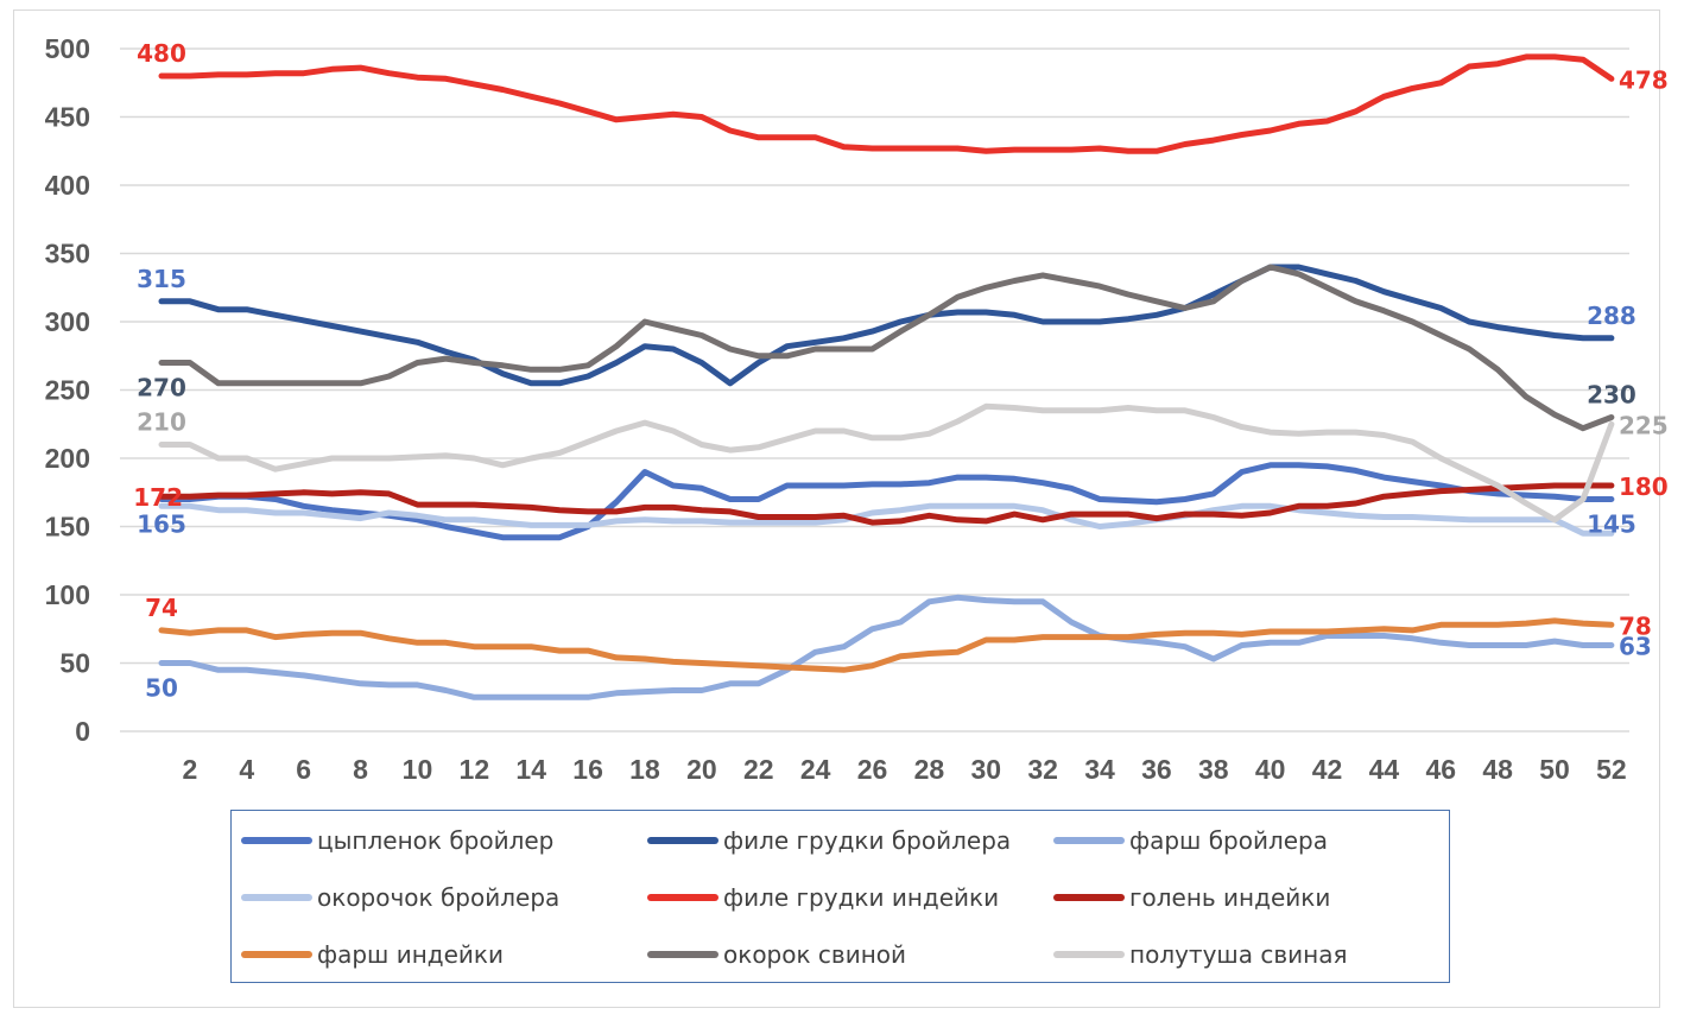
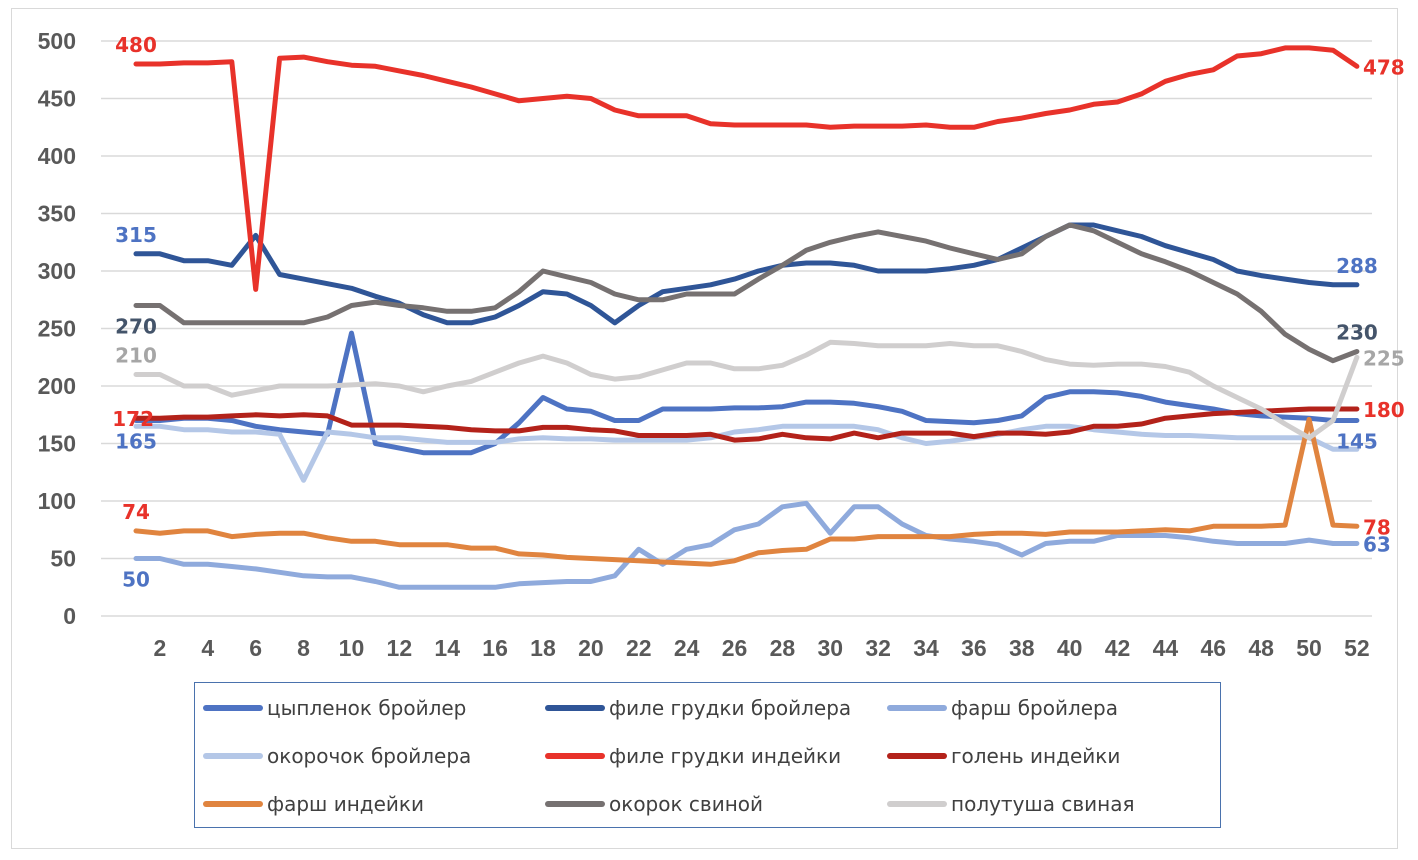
филе грудки бройлера/6: 301 -> 331
филе грудки индейки/6: 482 -> 284
окорочок бройлера/8: 156 -> 118
цыпленок бройлер/10: 155 -> 246
фарш бройлера/22: 35 -> 58
фарш бройлера/30: 96 -> 72
фарш индейки/50: 81 -> 171
